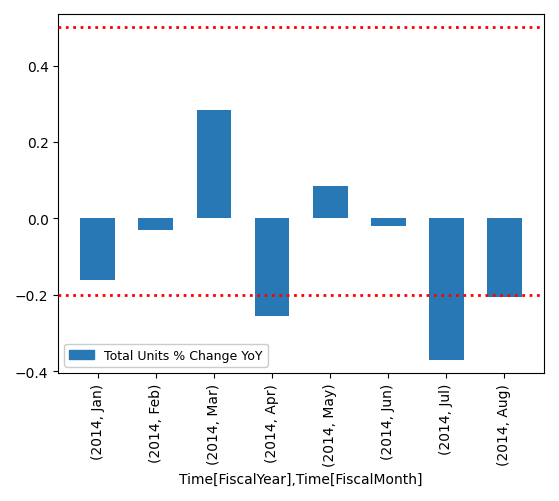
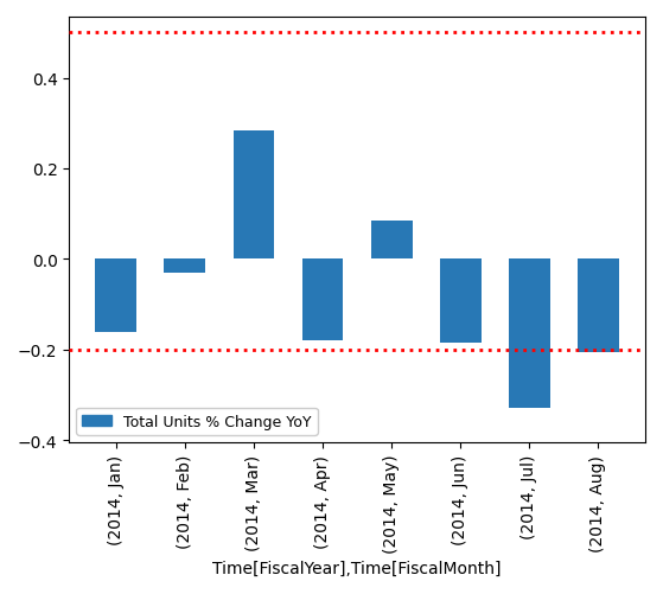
(2014, Apr): -0.255 -> -0.180
(2014, Jun): -0.020 -> -0.185
(2014, Jul): -0.370 -> -0.330
